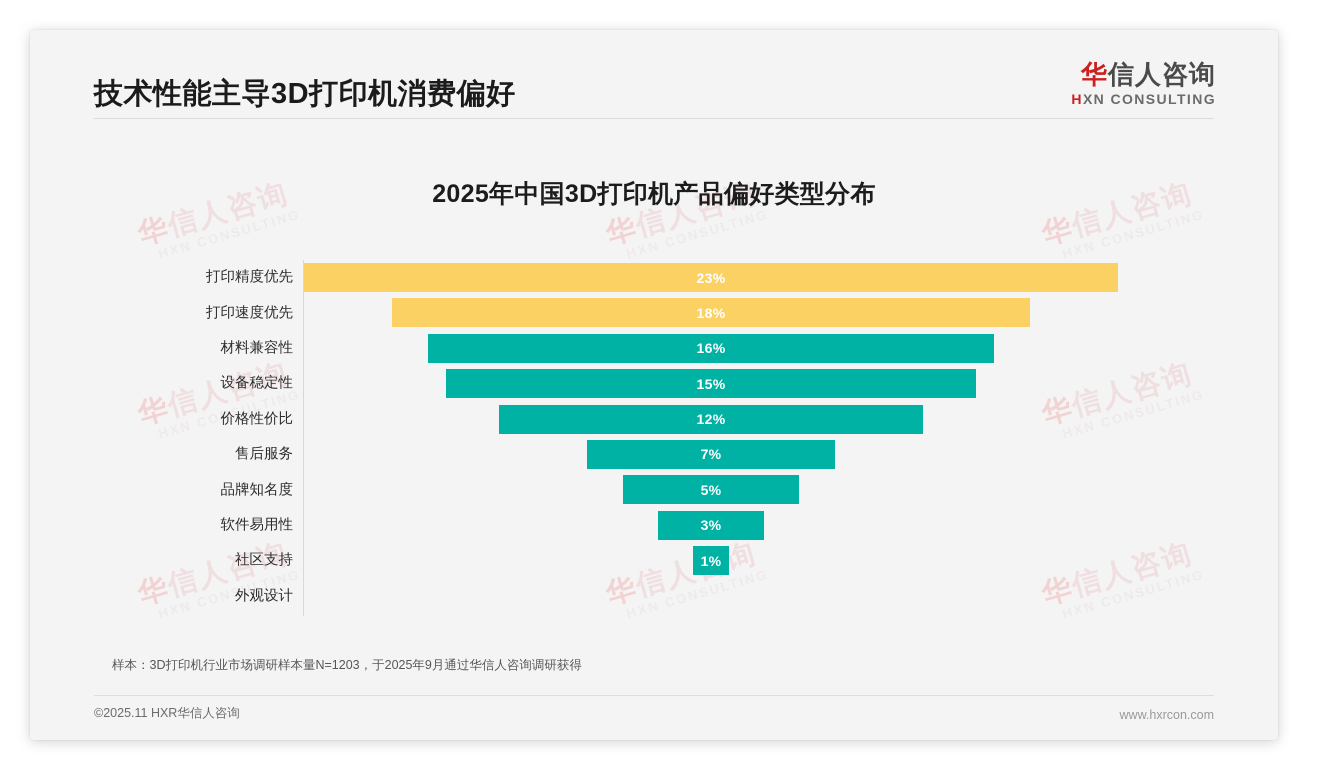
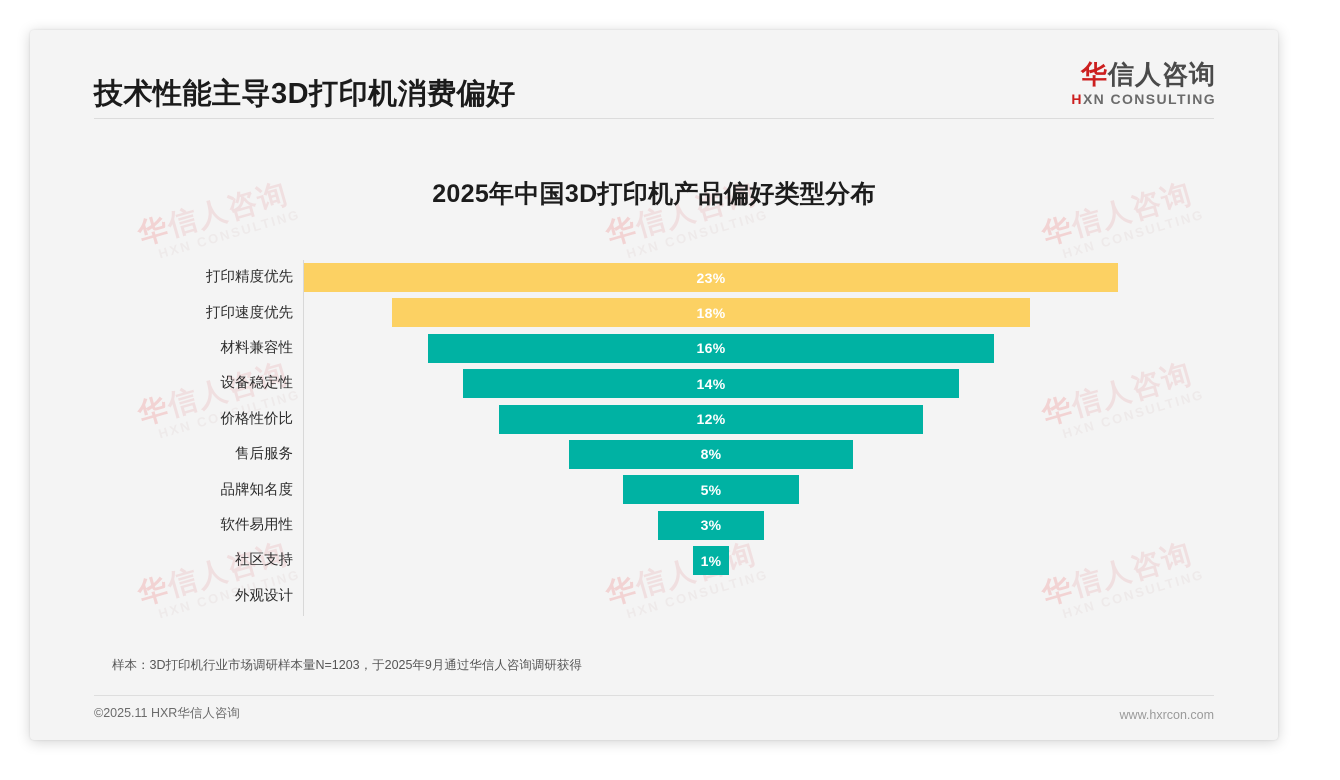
设备稳定性: 15% -> 14%
售后服务: 7% -> 8%
